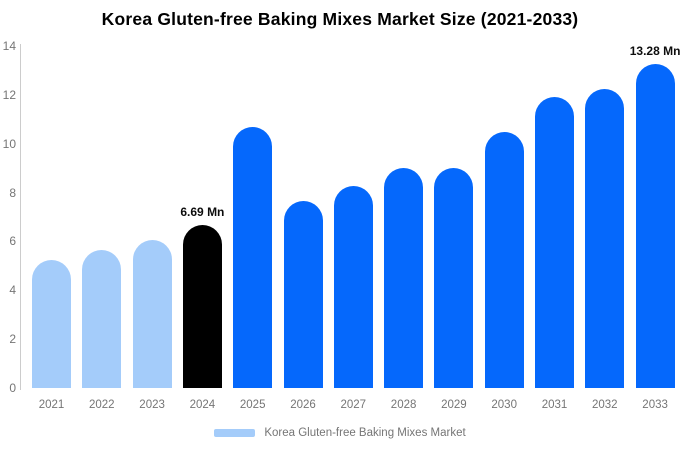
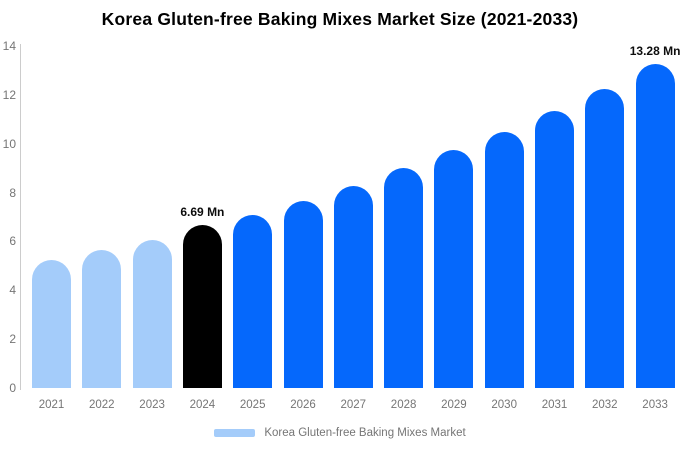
2025: 10.7 -> 7.1
2029: 9.0 -> 9.8
2031: 11.9 -> 11.3
